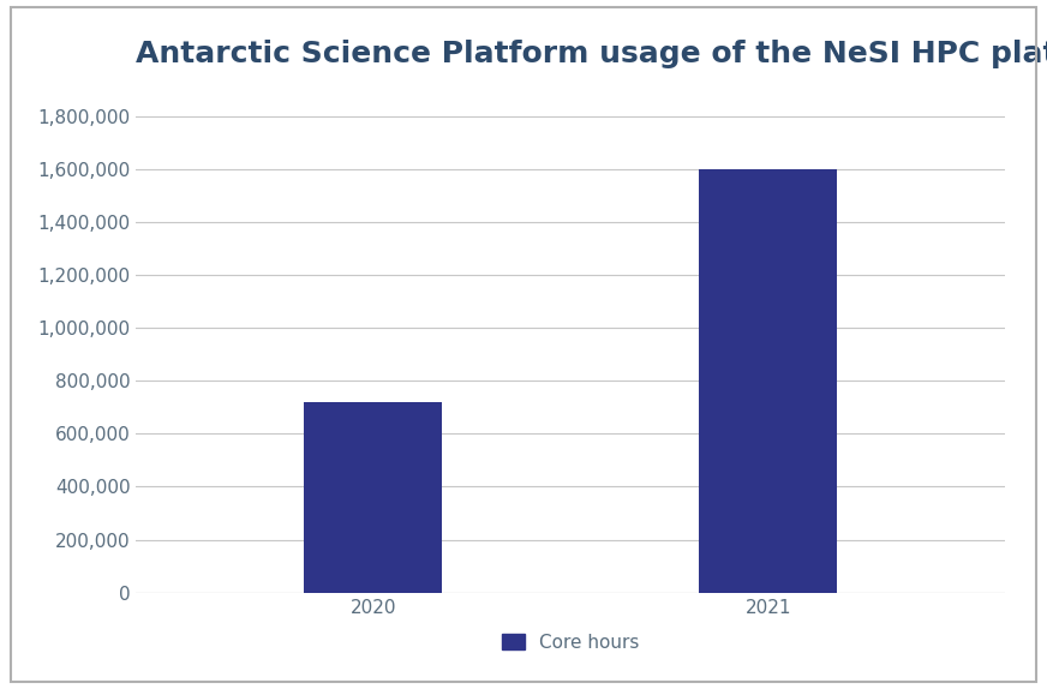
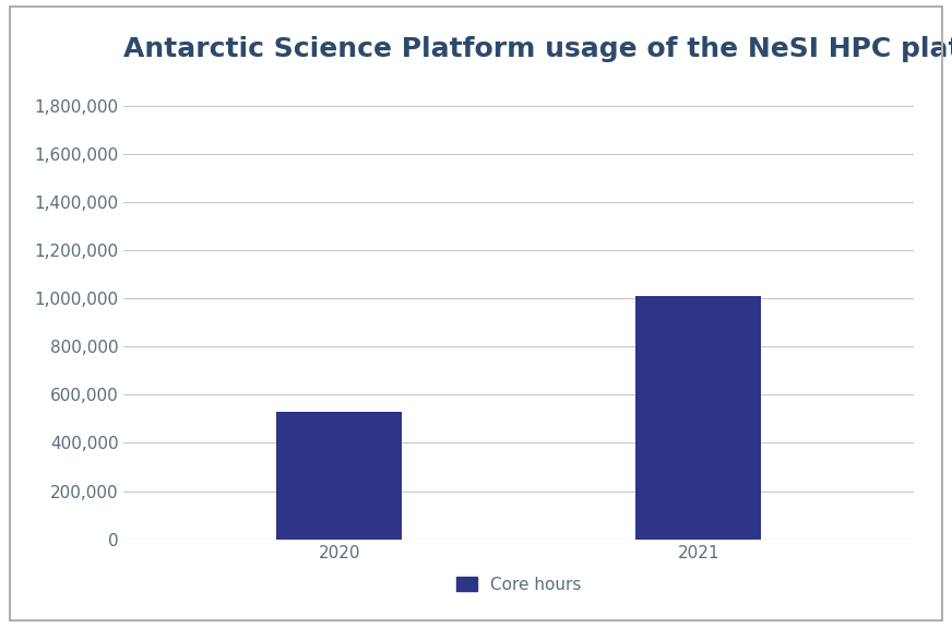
2020: 720,000 -> 530,000
2021: 1,600,000 -> 1,010,000
